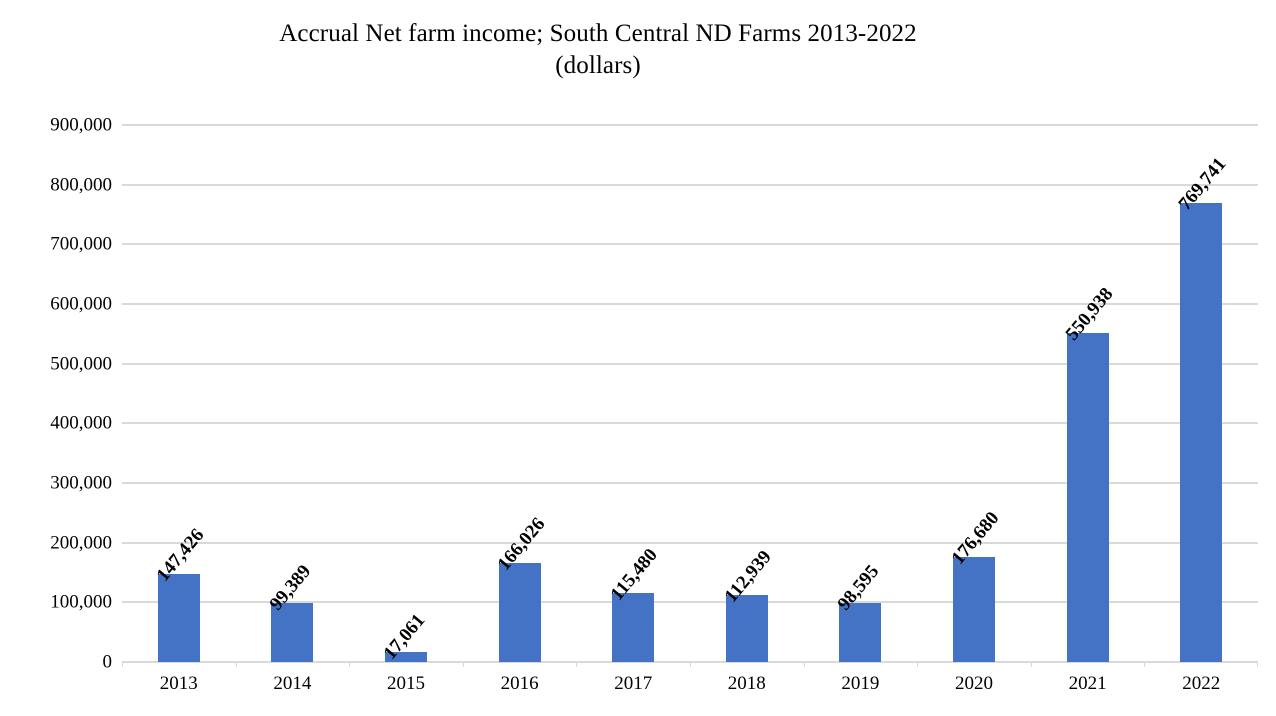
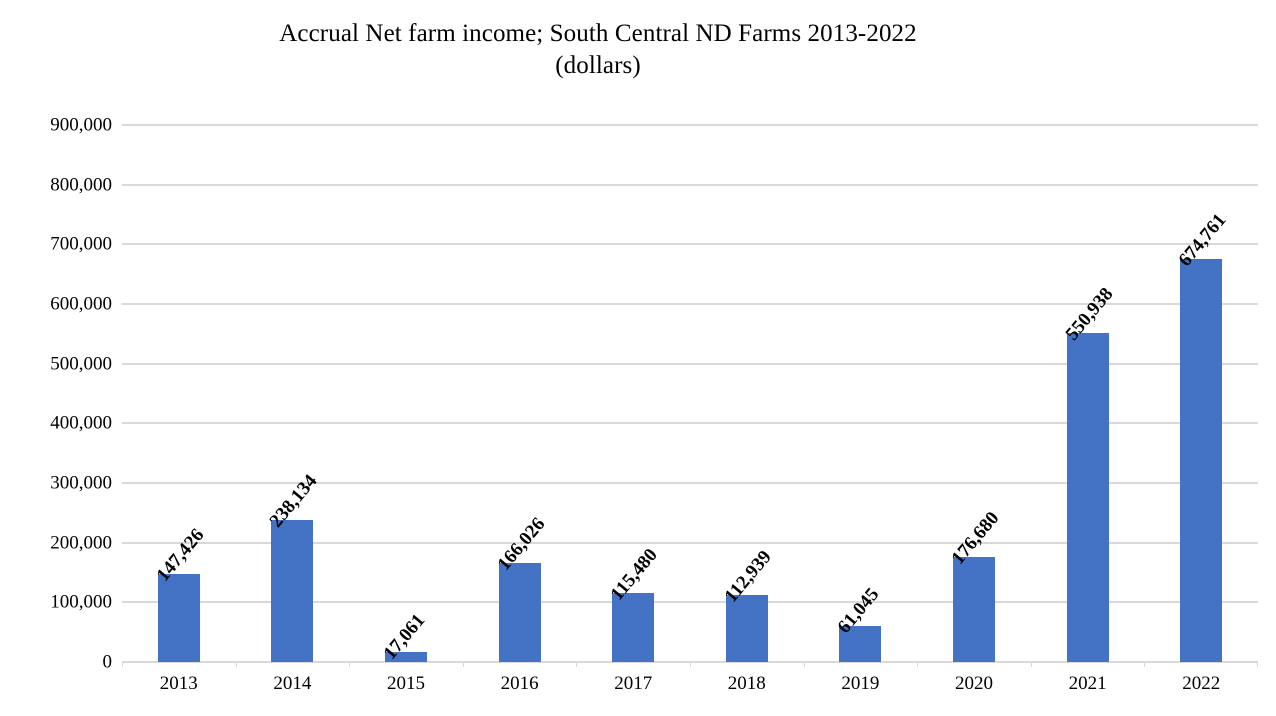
2014: 99,389 -> 238,134
2019: 98,595 -> 61,045
2022: 769,741 -> 674,761
